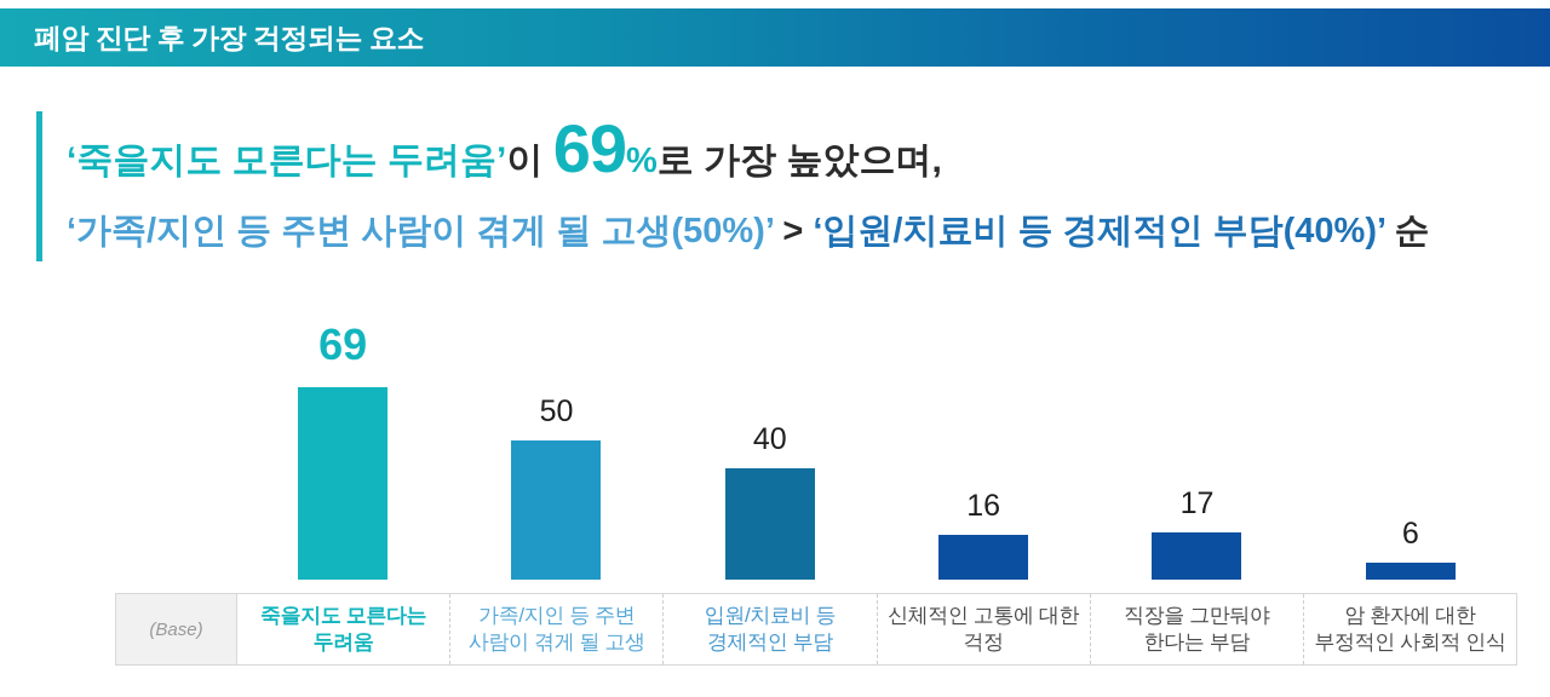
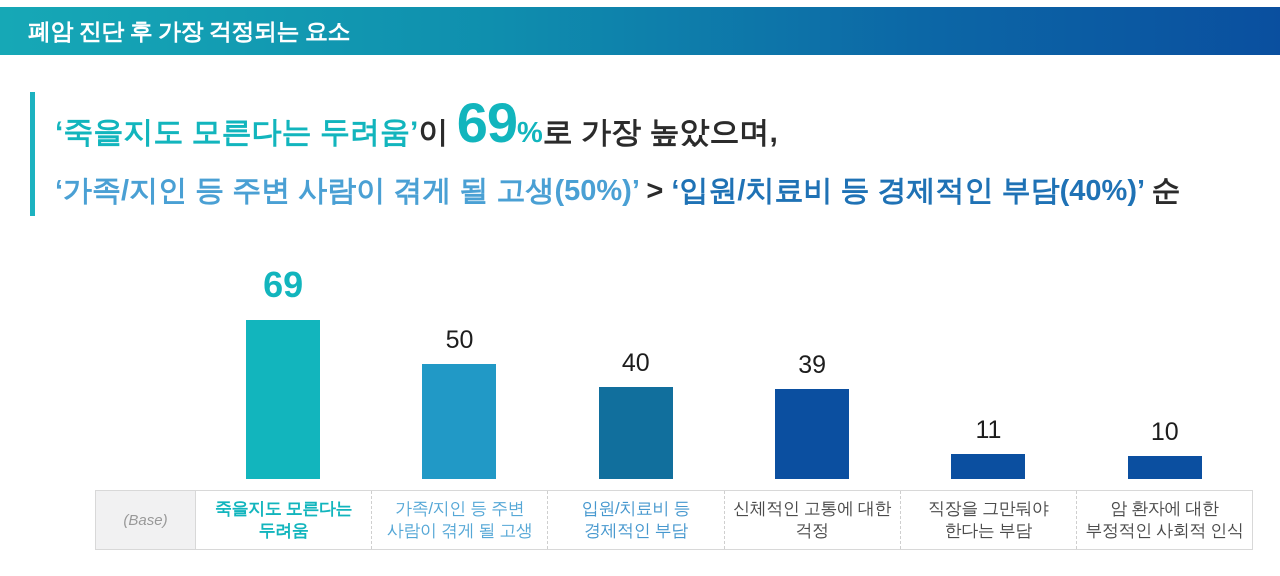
신체적인 고통에 대한 걱정: 16 -> 39
직장을 그만둬야 한다는 부담: 17 -> 11
암 환자에 대한 부정적인 사회적 인식: 6 -> 10
